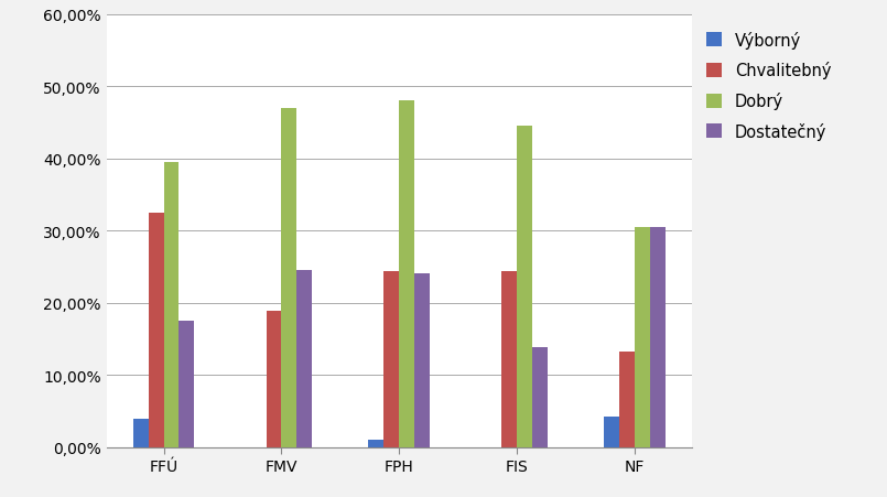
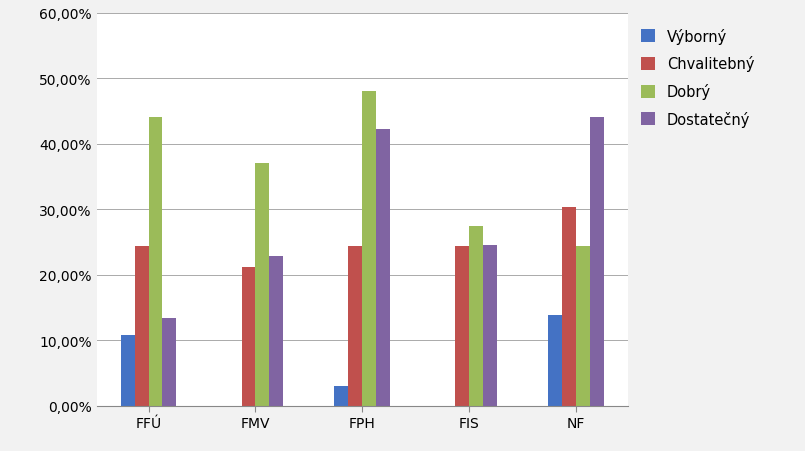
Výborný/FFÚ: 3,9% -> 10,8%
Chvalitebný/FFÚ: 32,5% -> 24,4%
Dobrý/FFÚ: 39,5% -> 44,0%
Dostatečný/FFÚ: 17,5% -> 13,4%
Chvalitebný/FMV: 18,9% -> 21,2%
Dobrý/FMV: 47,0% -> 37,0%
Dostatečný/FMV: 24,6% -> 22,8%
Výborný/FPH: 1,0% -> 3,0%
Dostatečný/FPH: 24,1% -> 42,2%
Dobrý/FIS: 44,5% -> 27,4%
Dostatečný/FIS: 13,9% -> 24,6%
Výborný/NF: 4,2% -> 13,8%
Chvalitebný/NF: 13,3% -> 30,4%
Dobrý/NF: 30,5% -> 24,4%
Dostatečný/NF: 30,5% -> 44,0%
